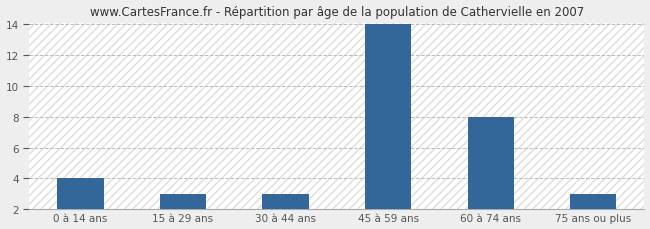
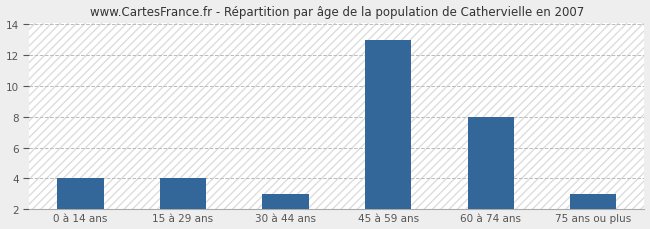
15 à 29 ans: 3 -> 4
45 à 59 ans: 14 -> 13
